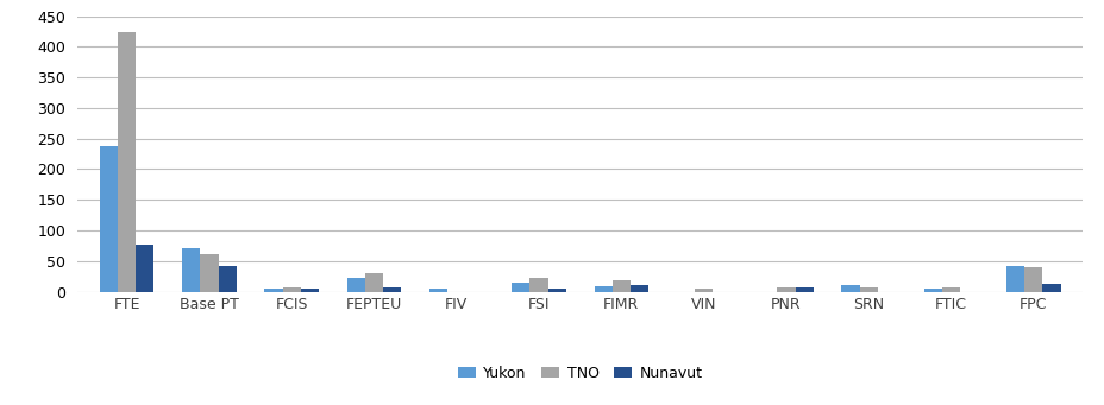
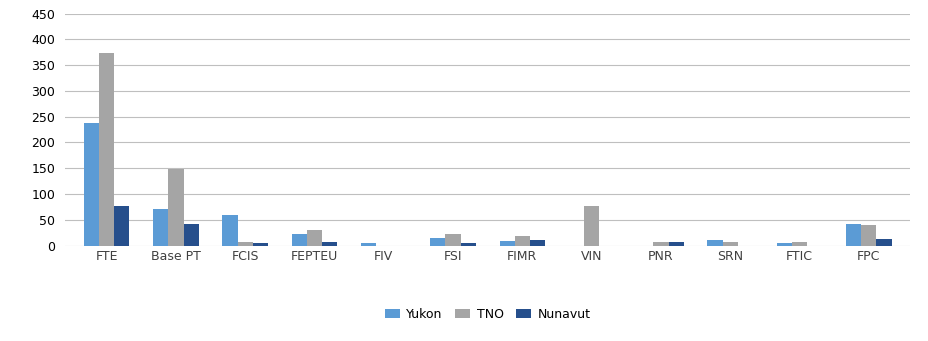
TNO/FTE: 425 -> 374
TNO/Base PT: 61 -> 148
Yukon/FCIS: 5 -> 60
TNO/VIN: 5 -> 76
